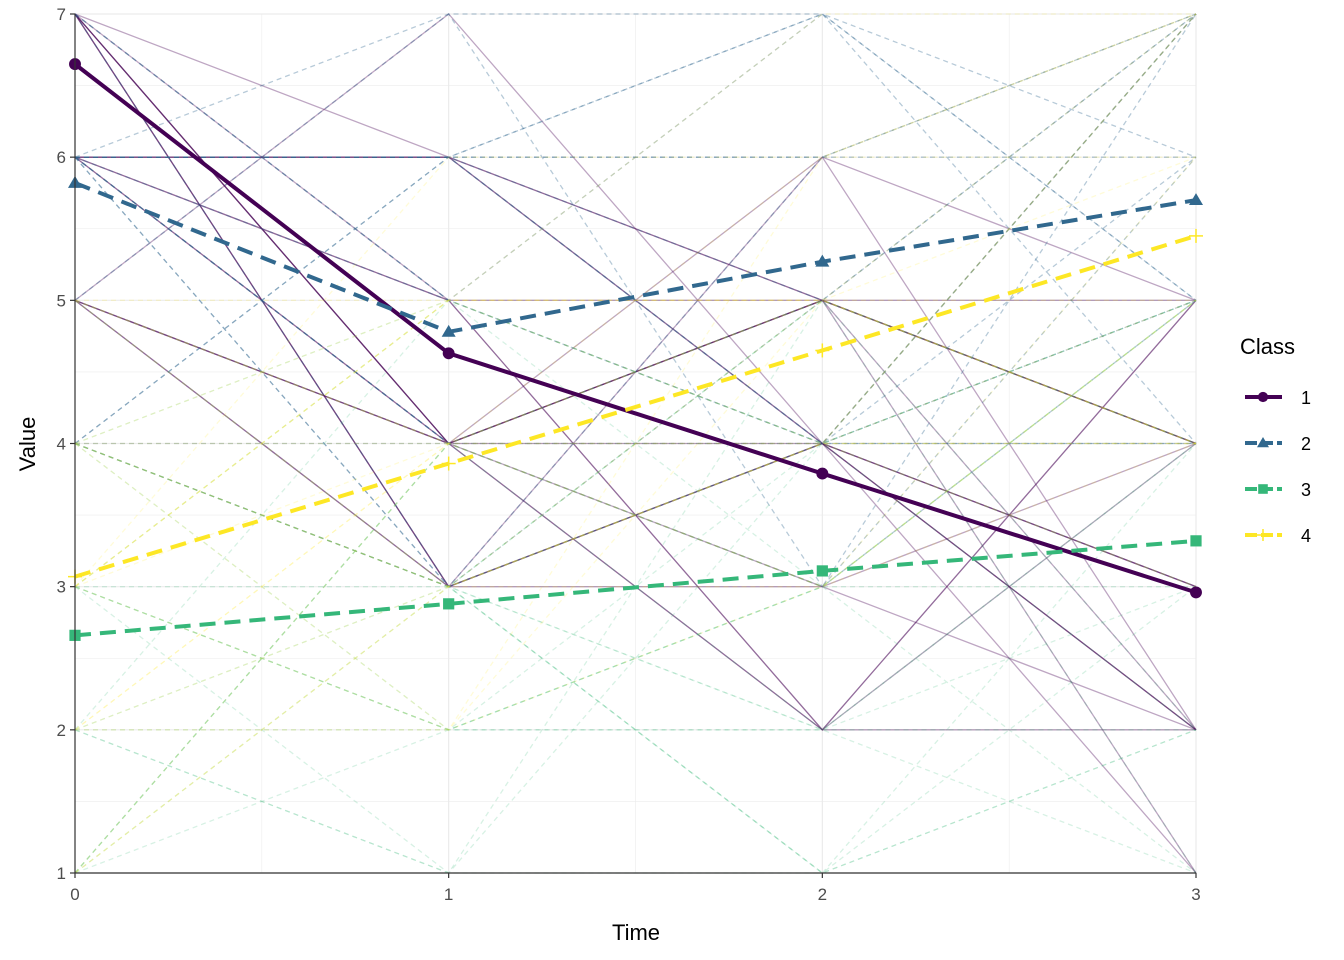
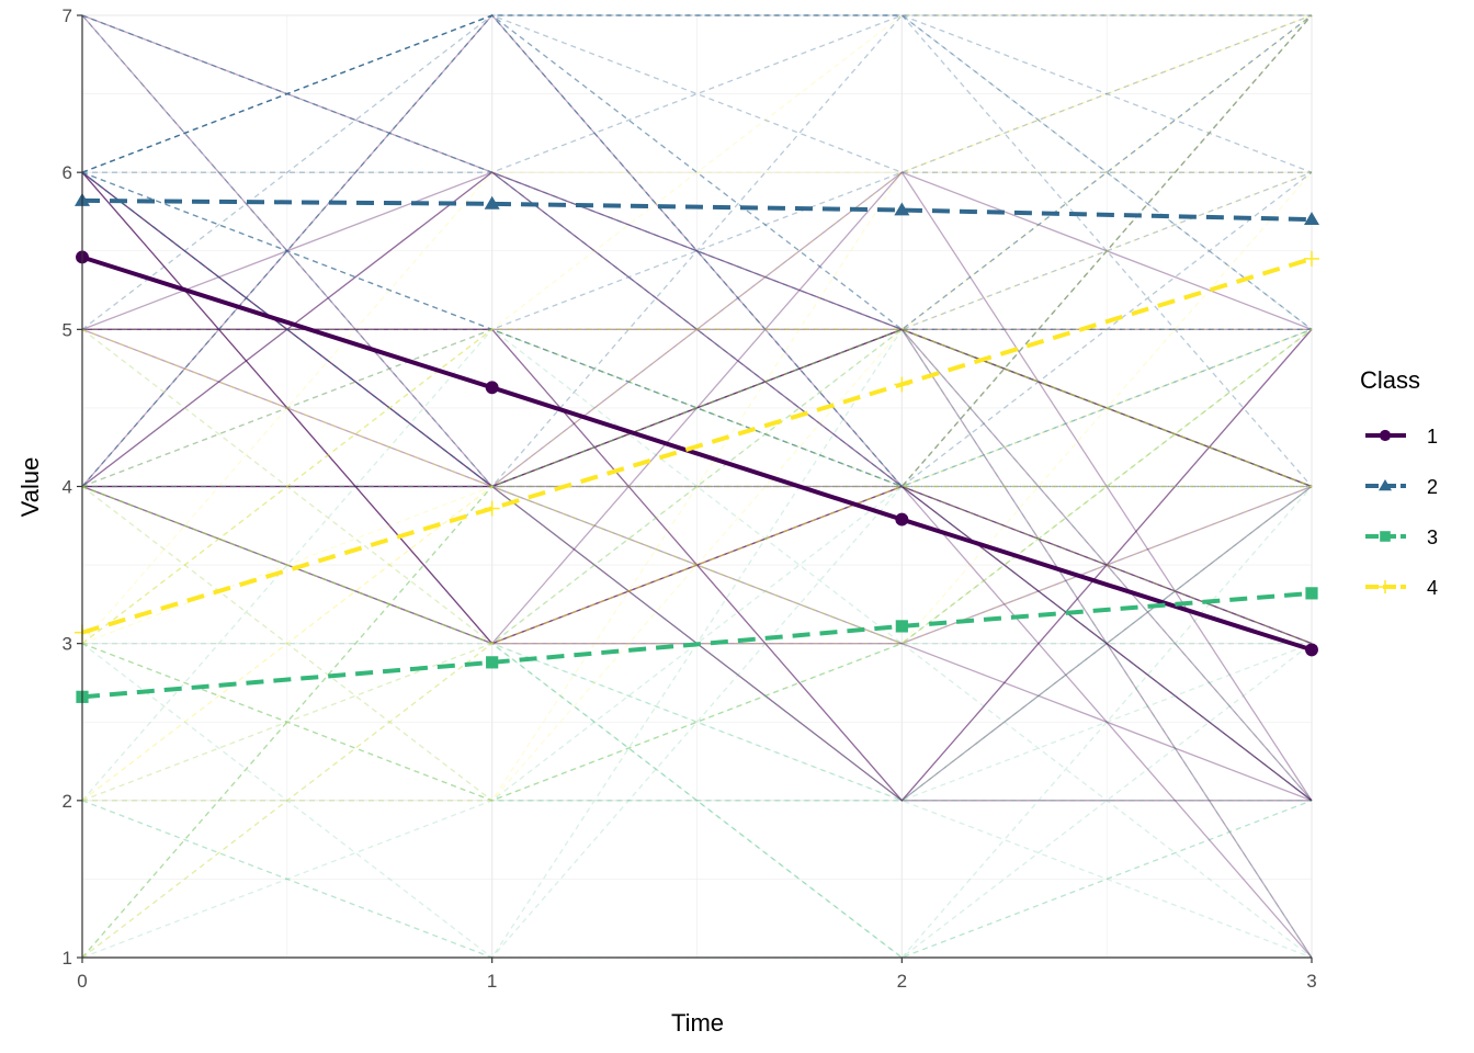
1/0: 6.65 -> 5.46
2/1: 4.78 -> 5.80
2/2: 5.27 -> 5.76
